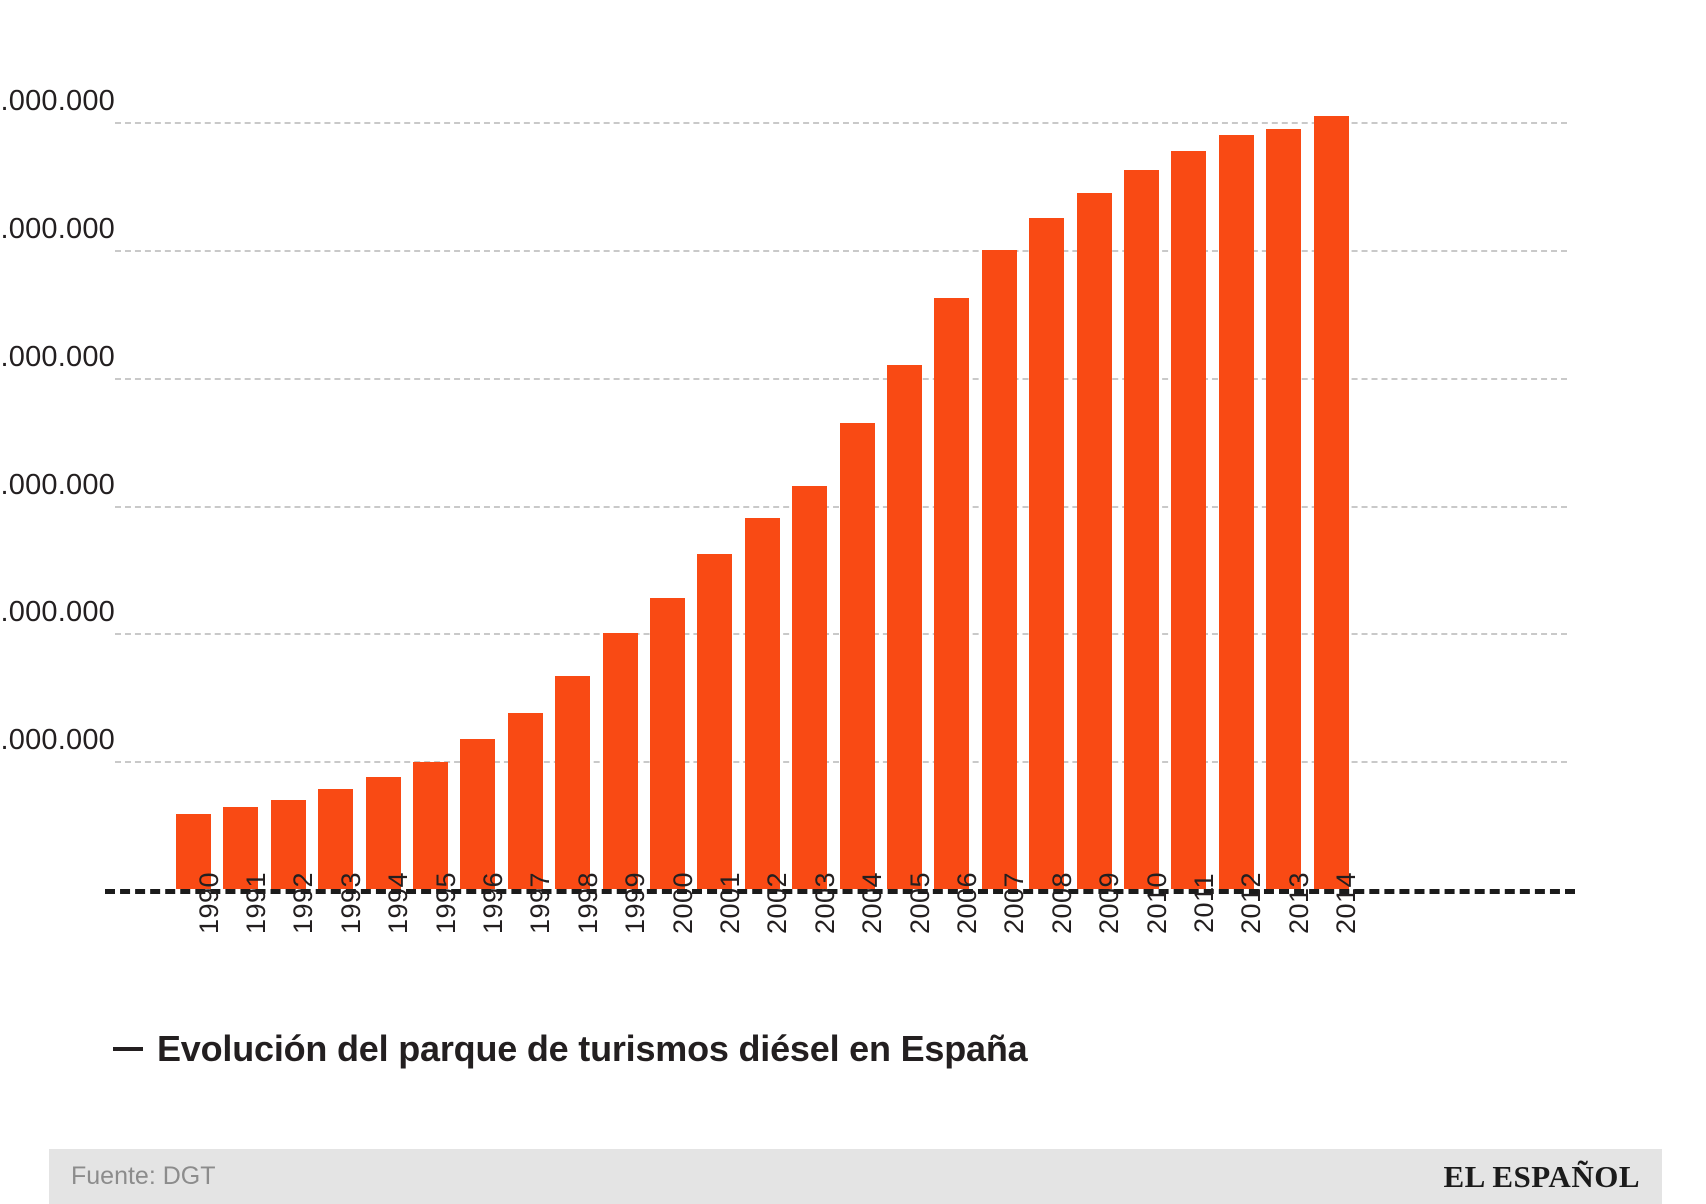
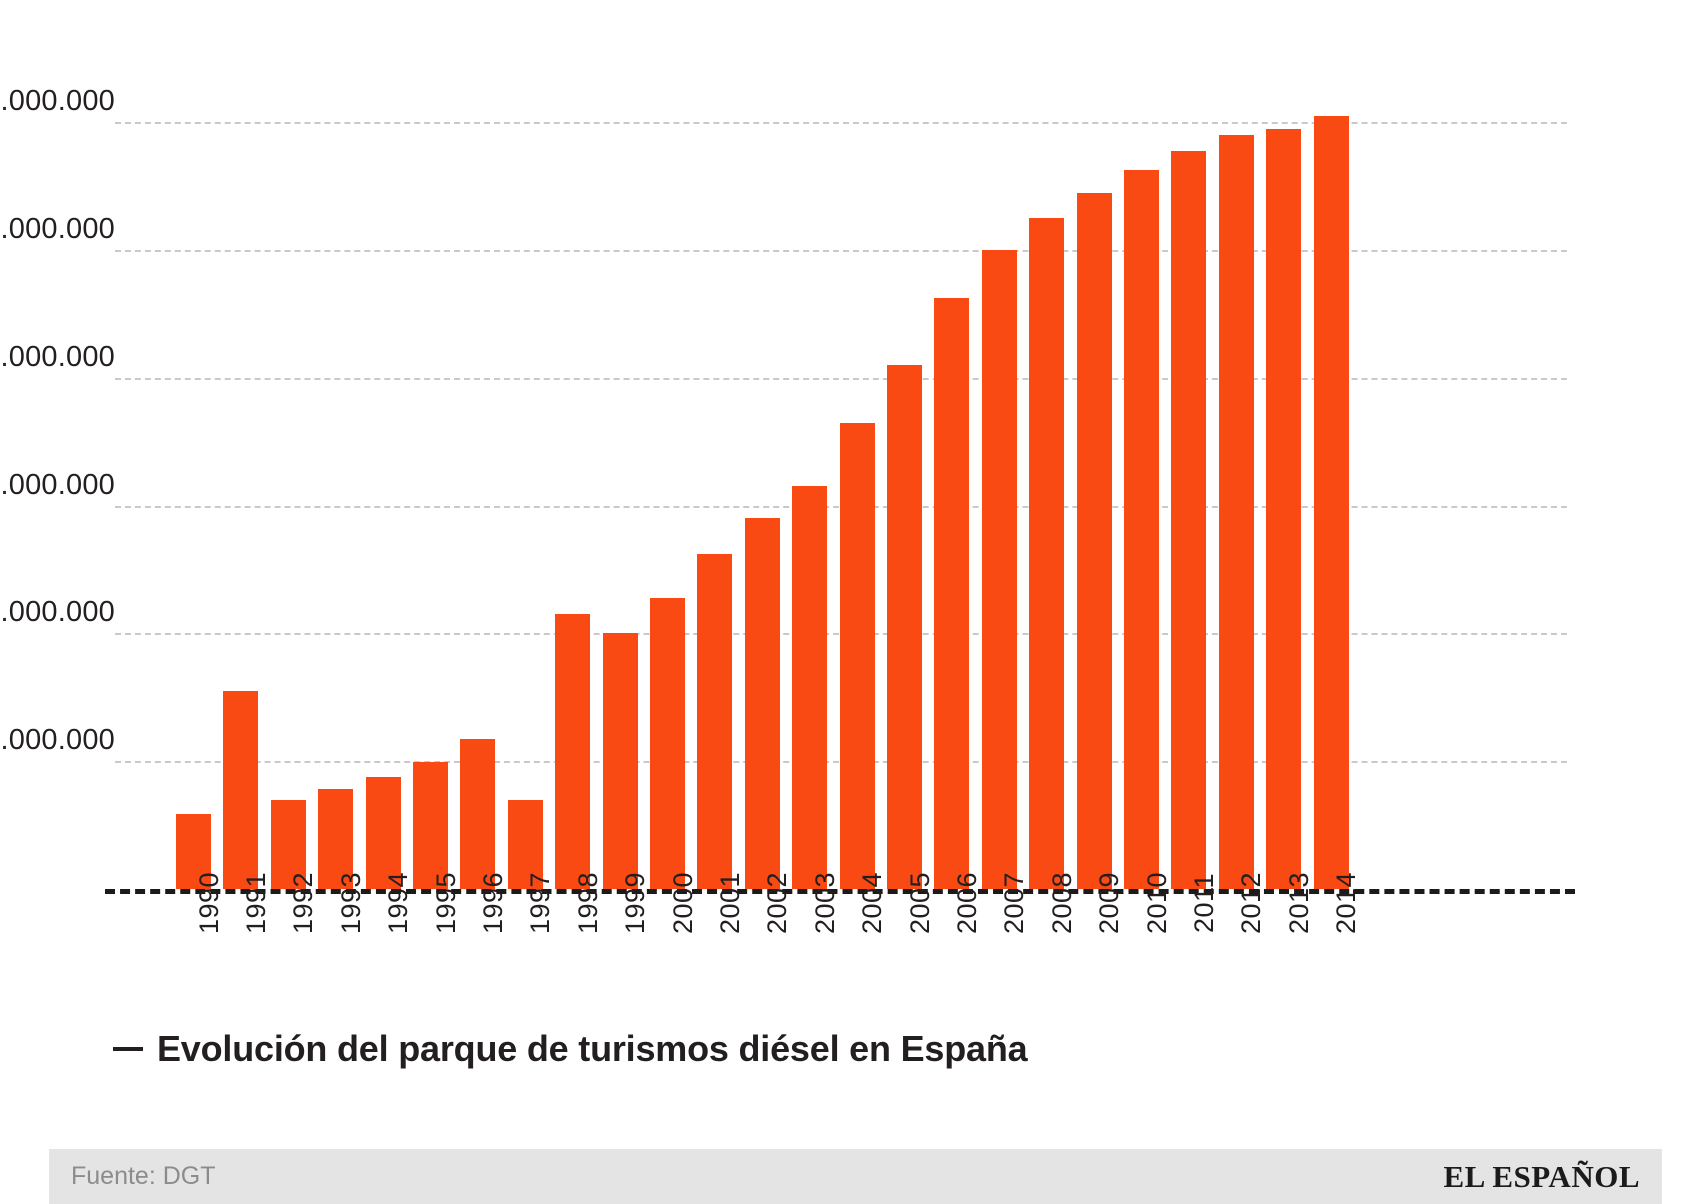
1991: 1300000 -> 3100000
1997: 2800000 -> 1400000
1998: 3300000 -> 4300000
